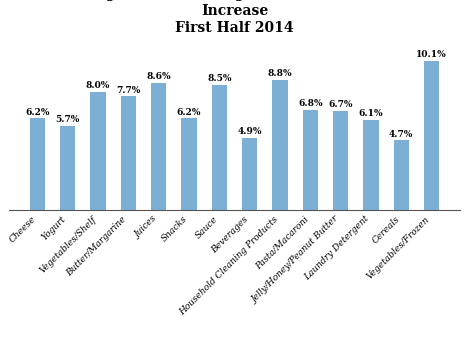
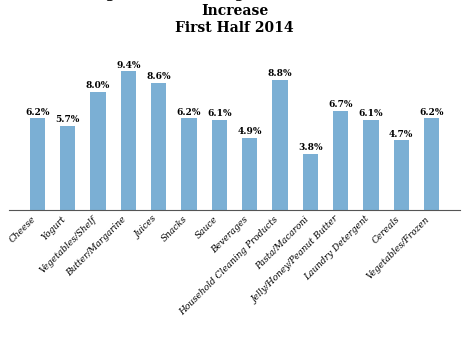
Butter/Margarine: 7.7% -> 9.4%
Sauce: 8.5% -> 6.1%
Pasta/Macaroni: 6.8% -> 3.8%
Vegetables/Frozen: 10.1% -> 6.2%
